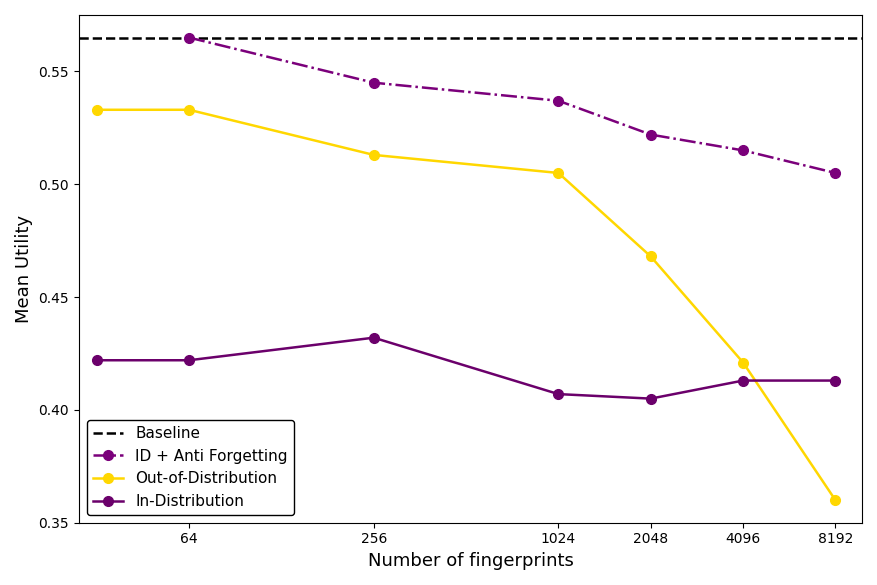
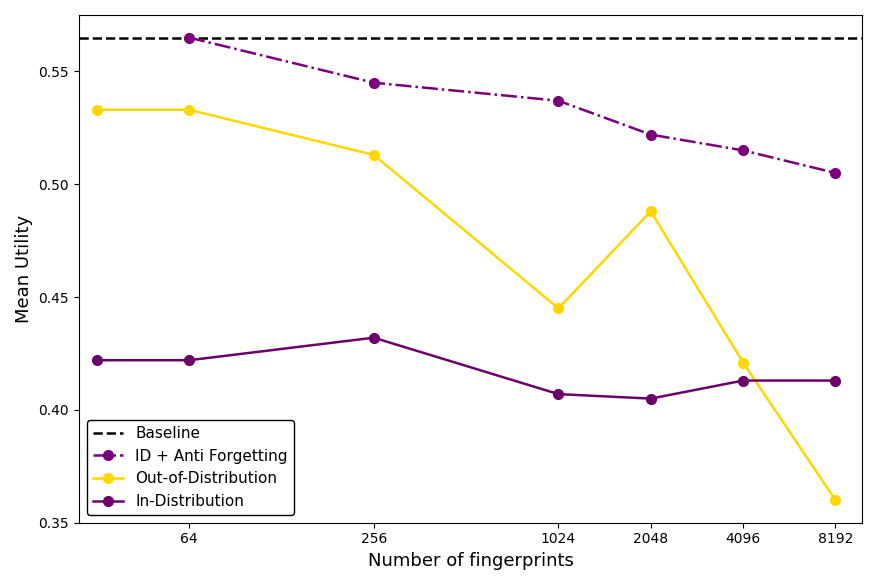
Out-of-Distribution/1024: 0.505 -> 0.445
Out-of-Distribution/2048: 0.468 -> 0.488
